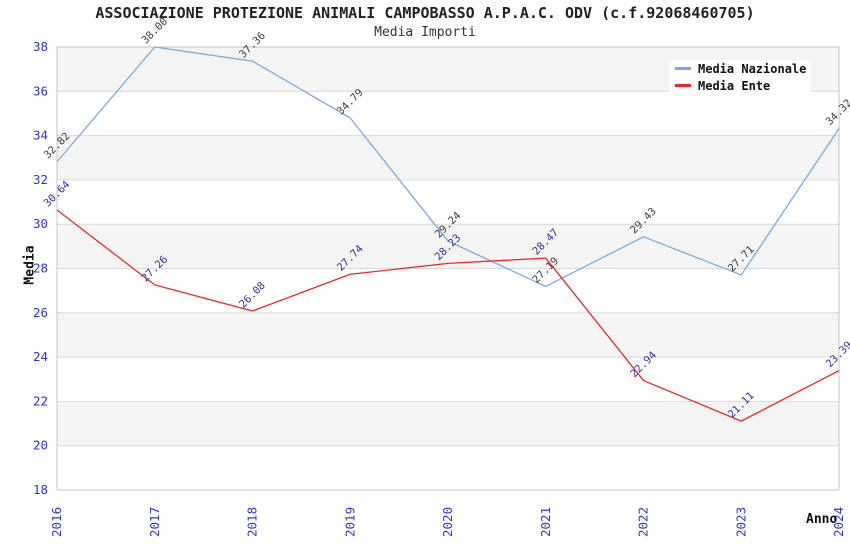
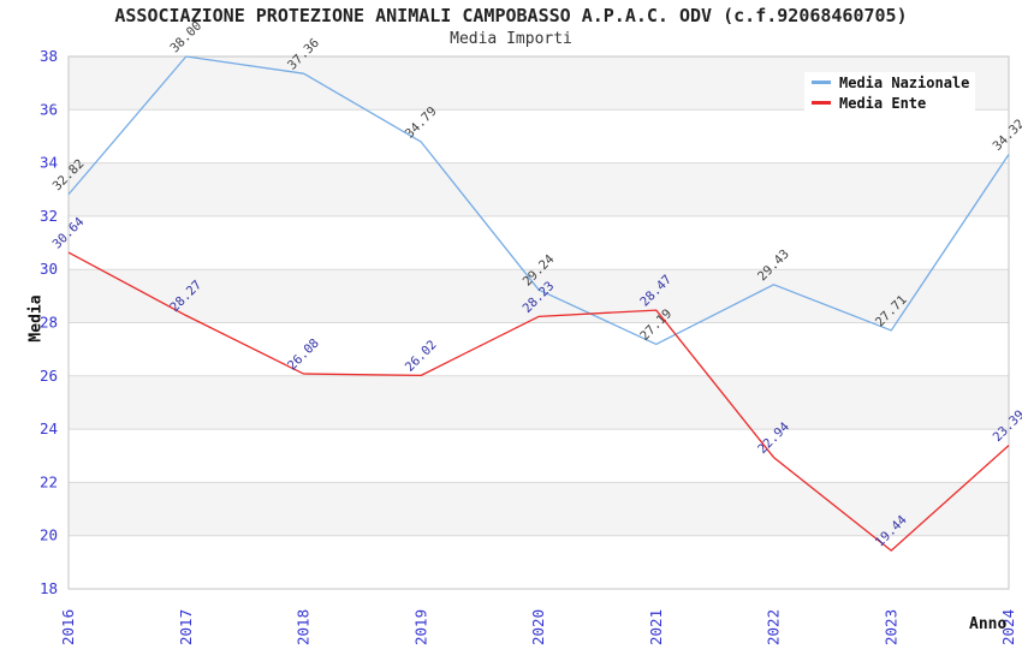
Media Ente/2017: 27.26 -> 28.27
Media Ente/2019: 27.74 -> 26.02
Media Ente/2023: 21.11 -> 19.44
